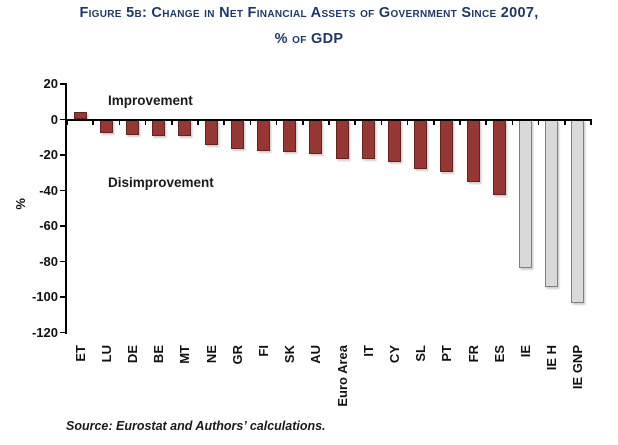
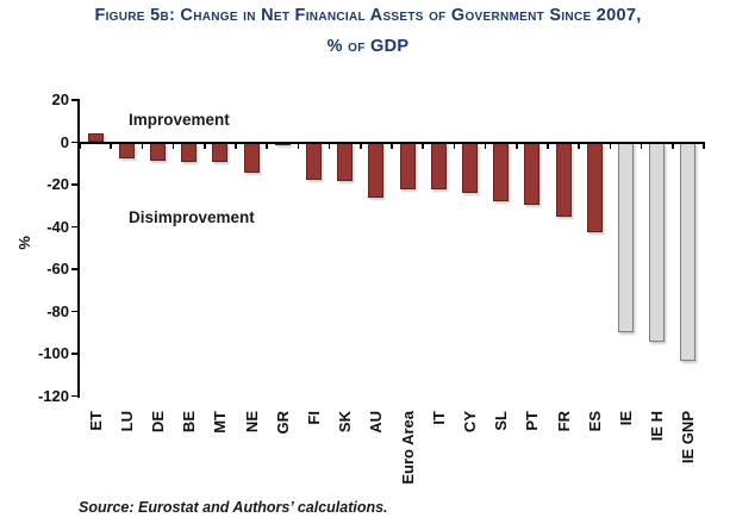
GR: -16 -> -1
AU: -20 -> -26
IE: -84 -> -90
